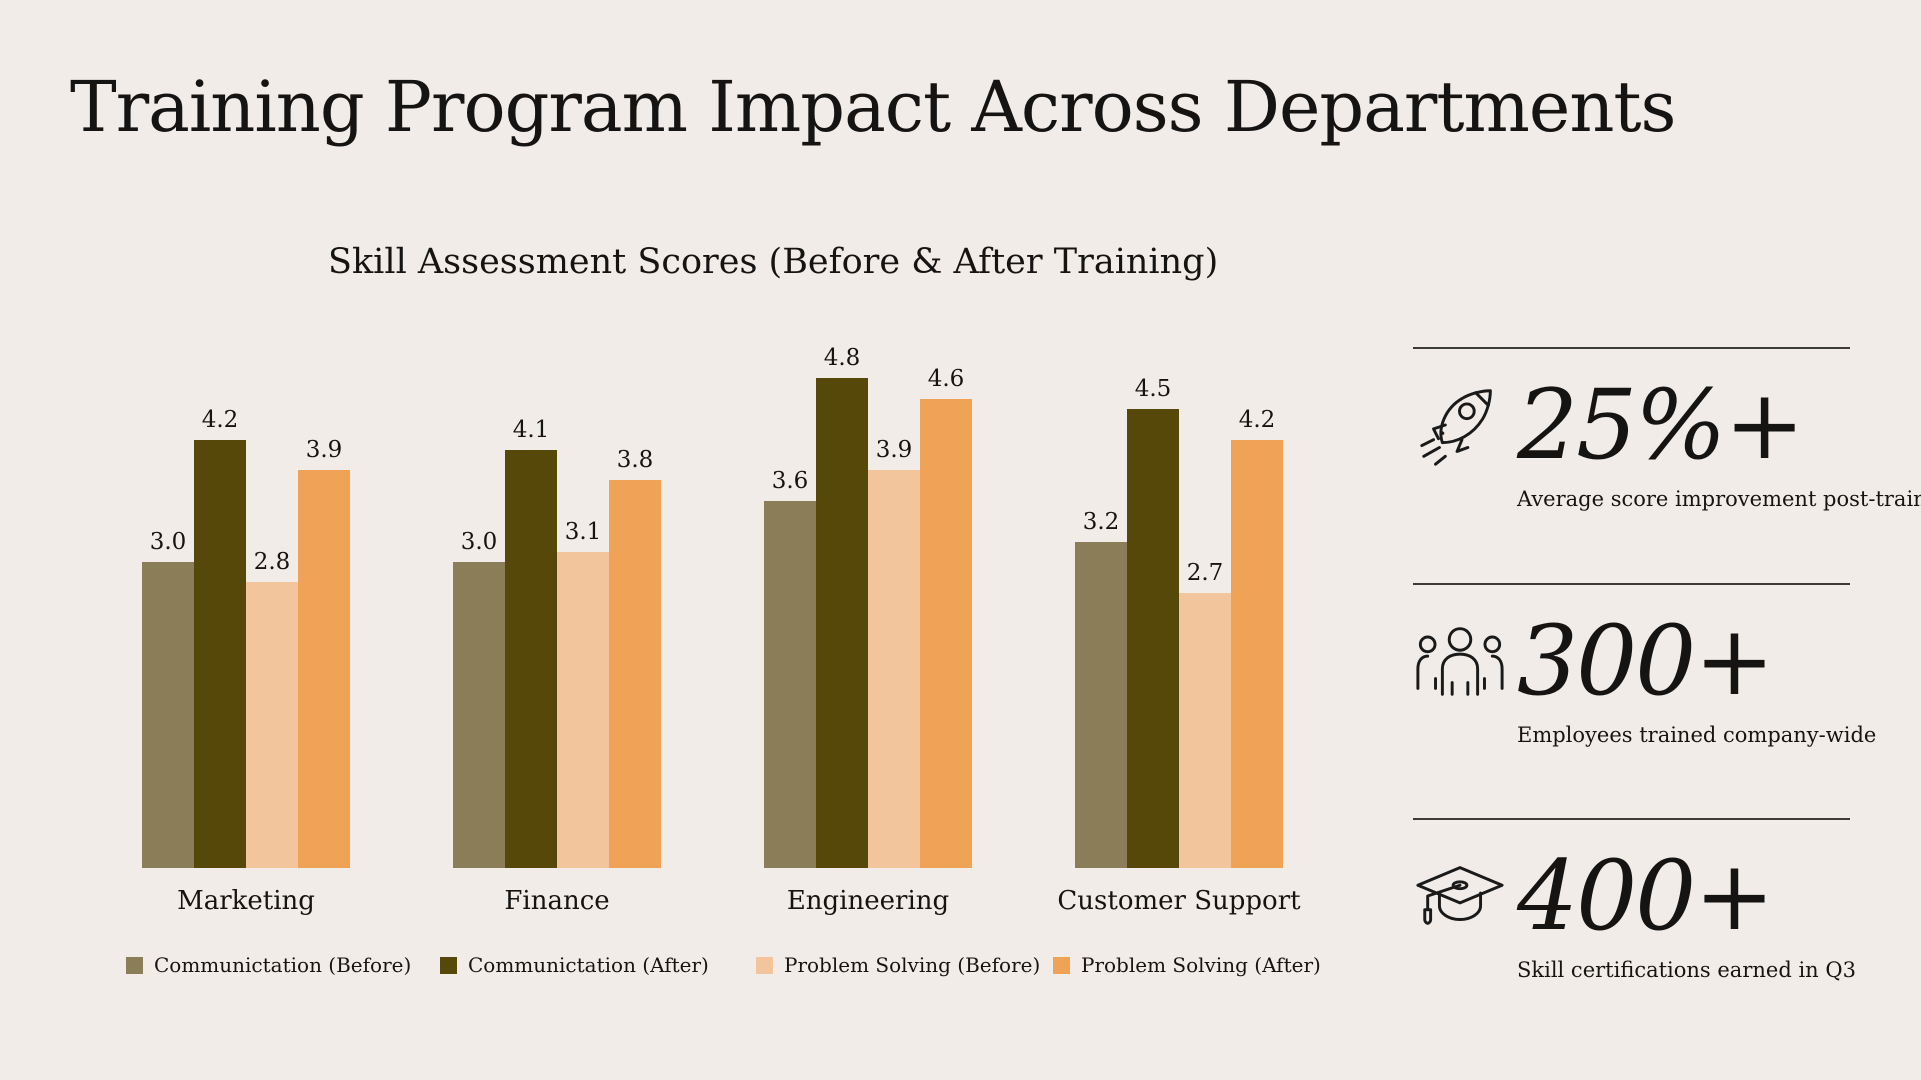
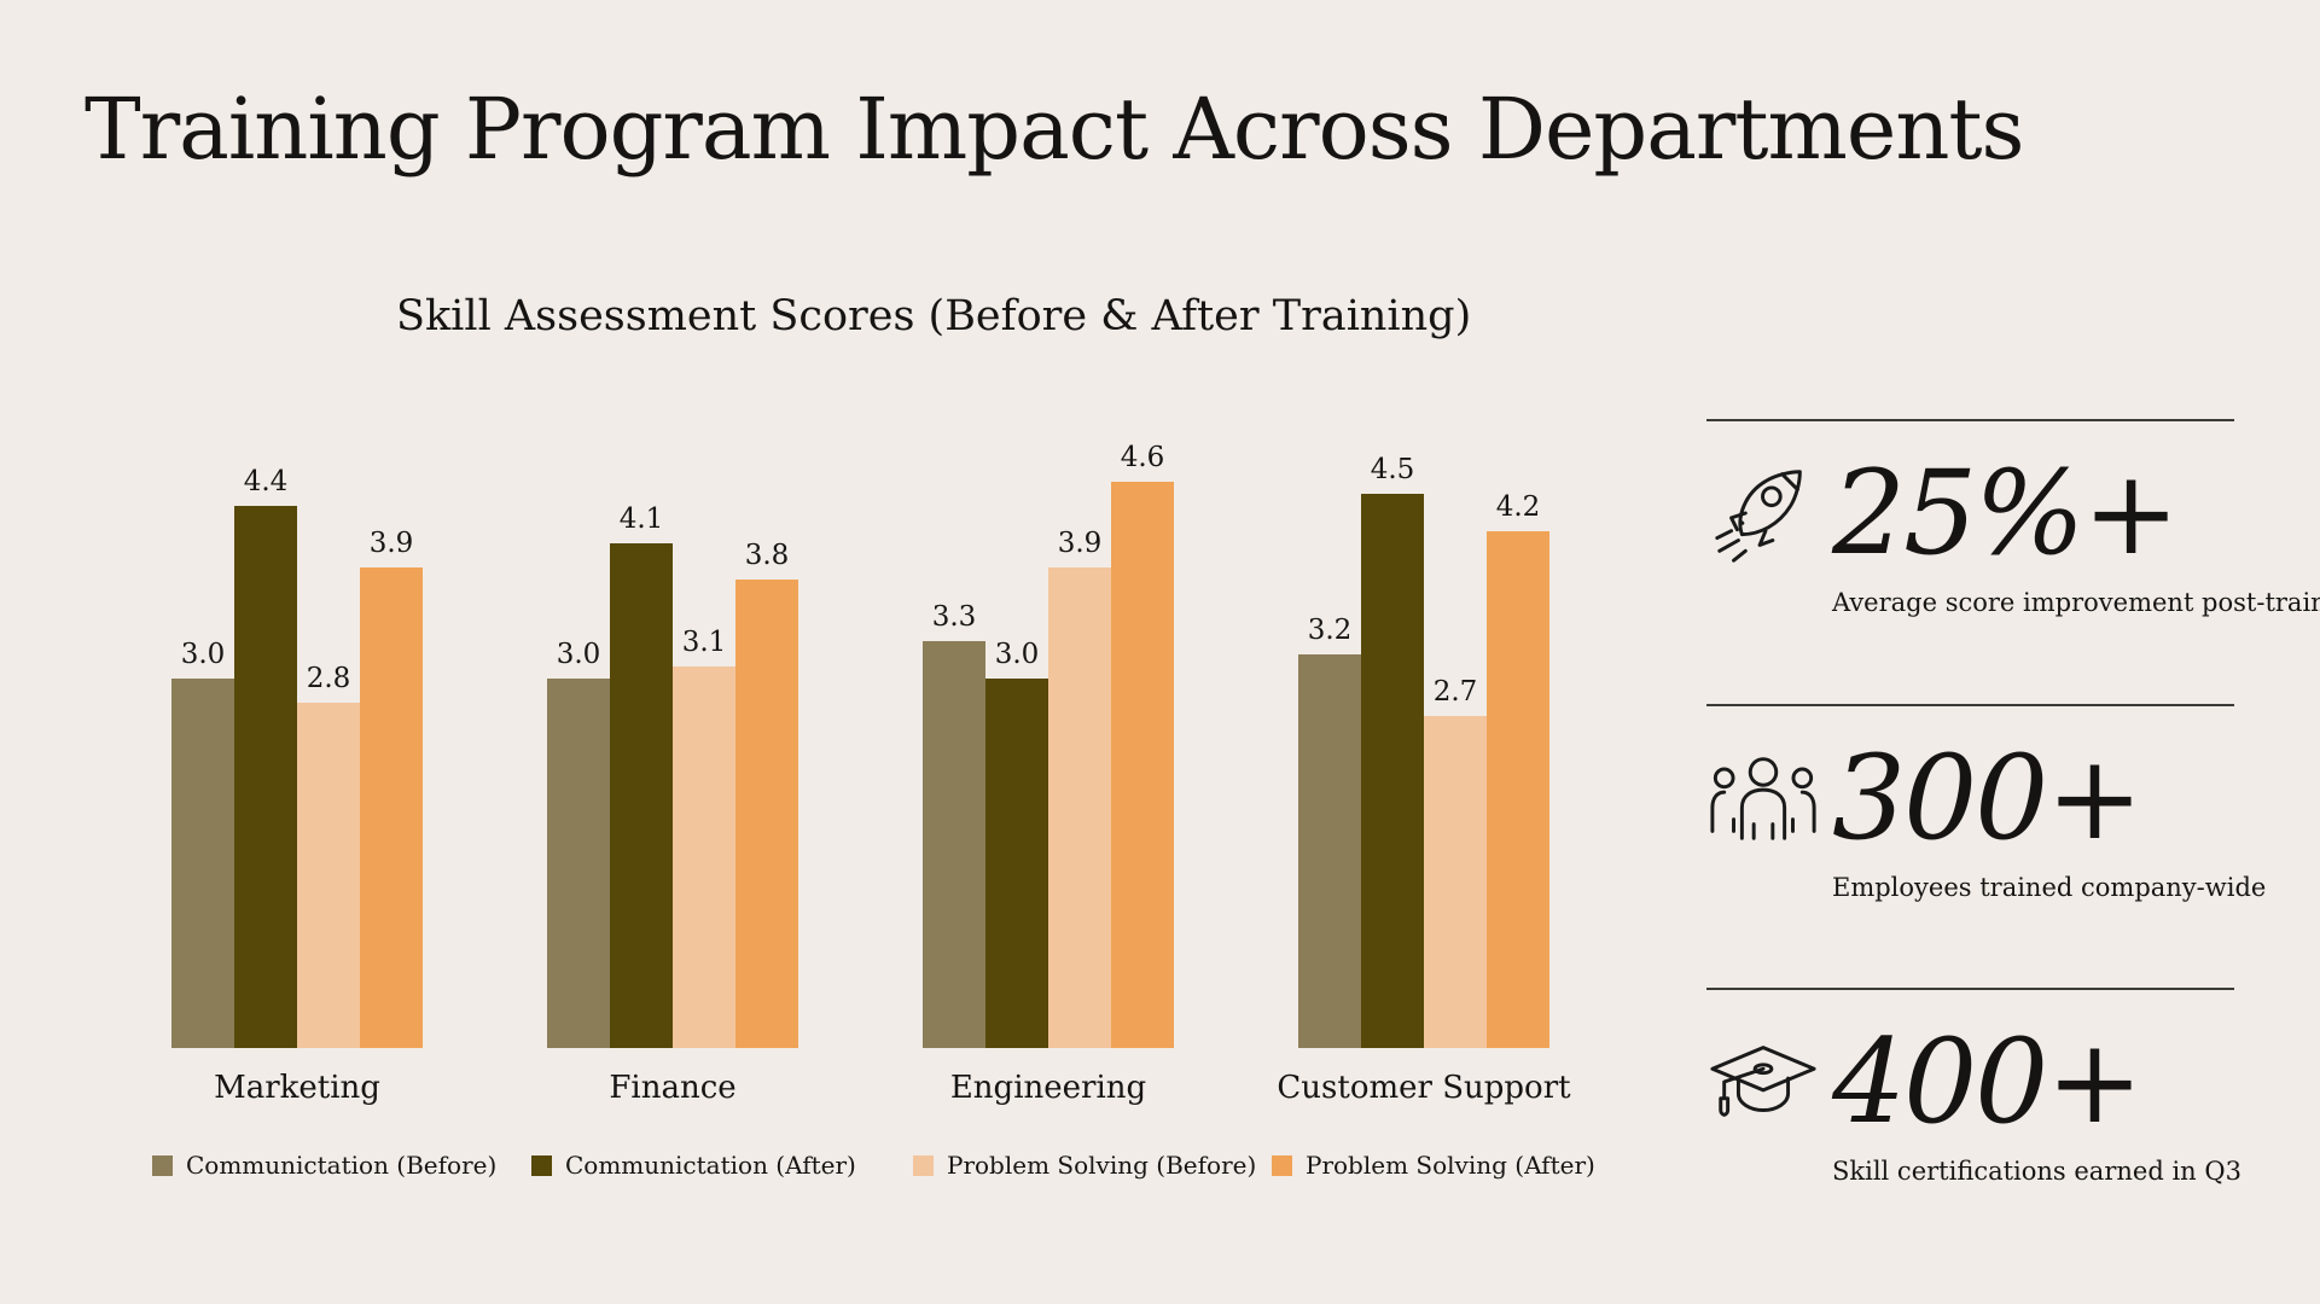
Communictation (After)/Marketing: 4.2 -> 4.4
Communictation (Before)/Engineering: 3.6 -> 3.3
Communictation (After)/Engineering: 4.8 -> 3.0
